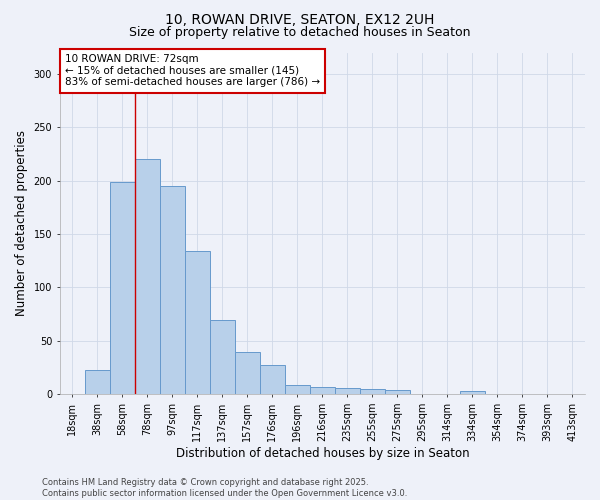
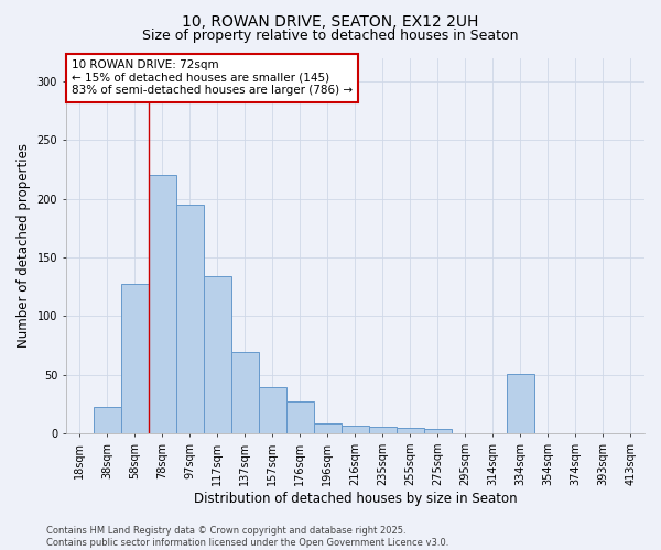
58sqm: 199 -> 128
334sqm: 3 -> 51
